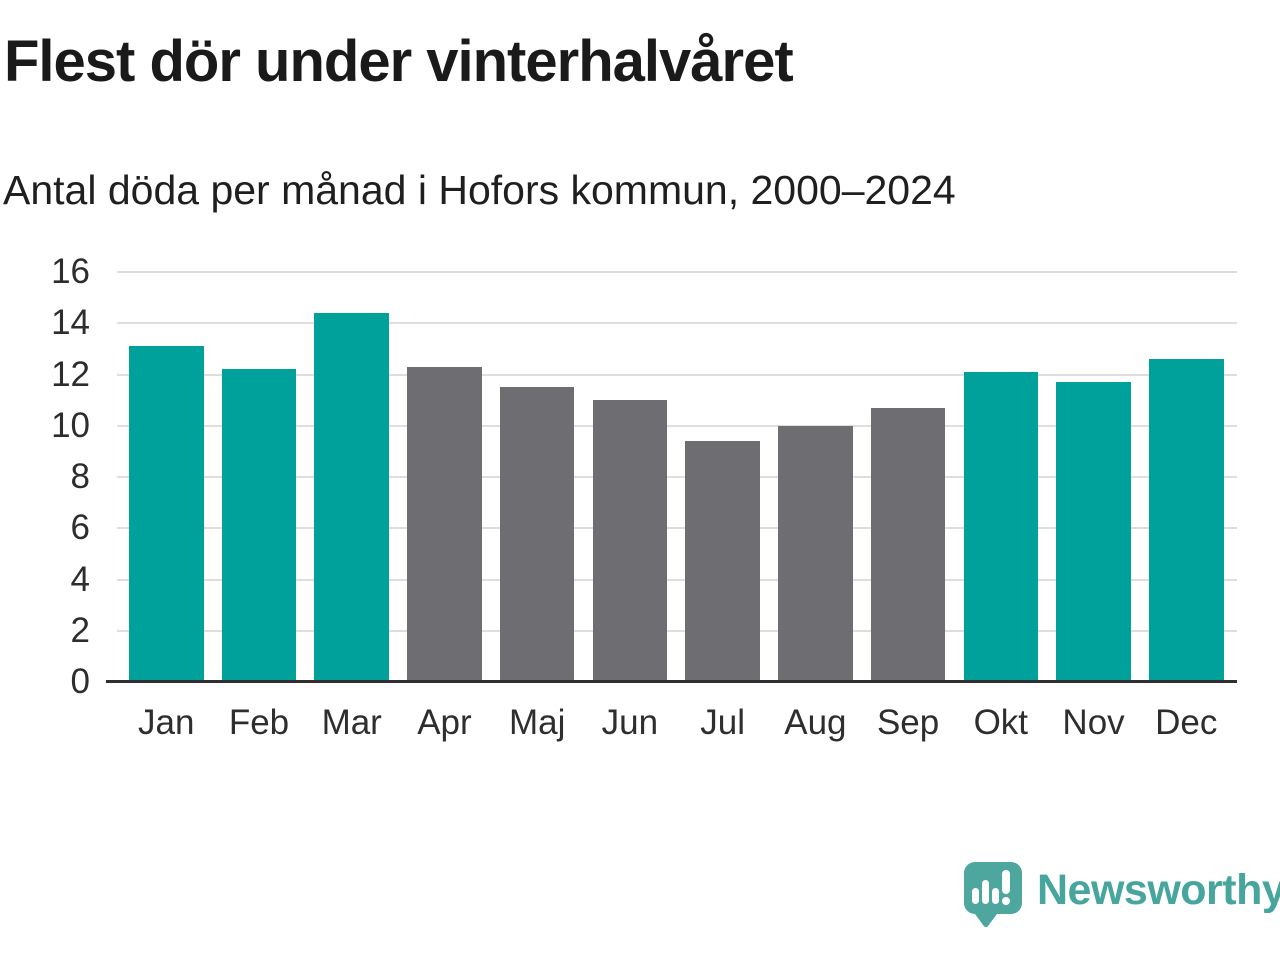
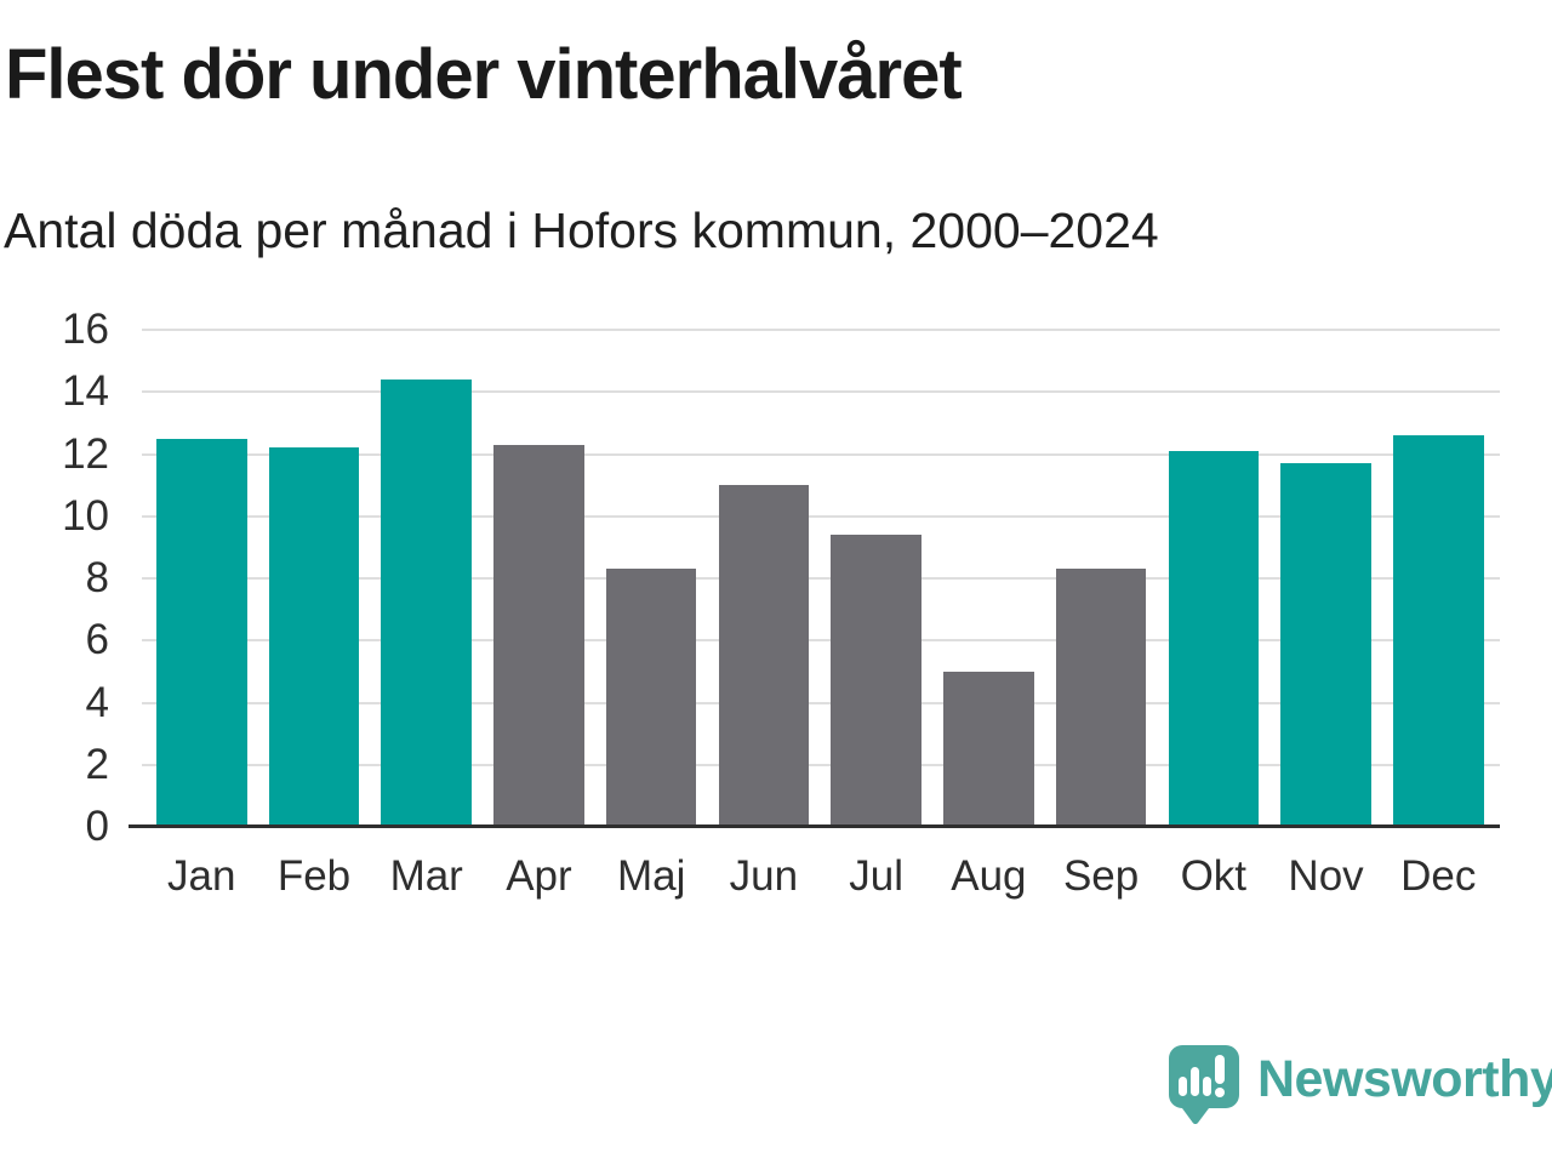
Jan: 13.1 -> 12.5
Maj: 11.5 -> 8.3
Aug: 10.0 -> 5.0
Sep: 10.7 -> 8.3
